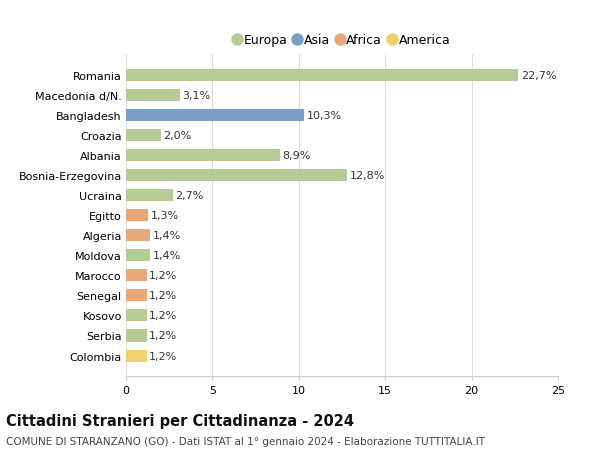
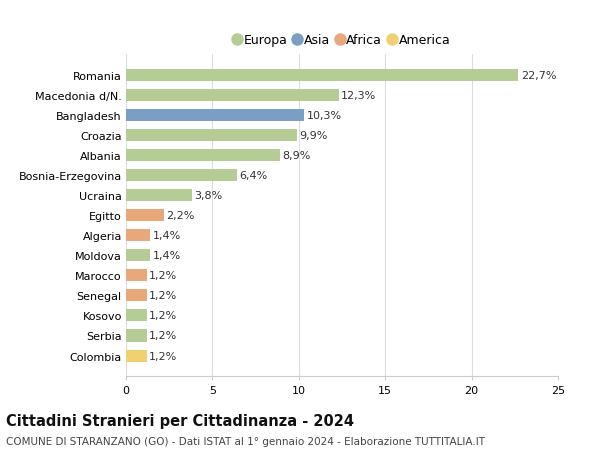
Macedonia d/N.: 3,1% -> 12,3%
Croazia: 2,0% -> 9,9%
Bosnia-Erzegovina: 12,8% -> 6,4%
Ucraina: 2,7% -> 3,8%
Egitto: 1,3% -> 2,2%
